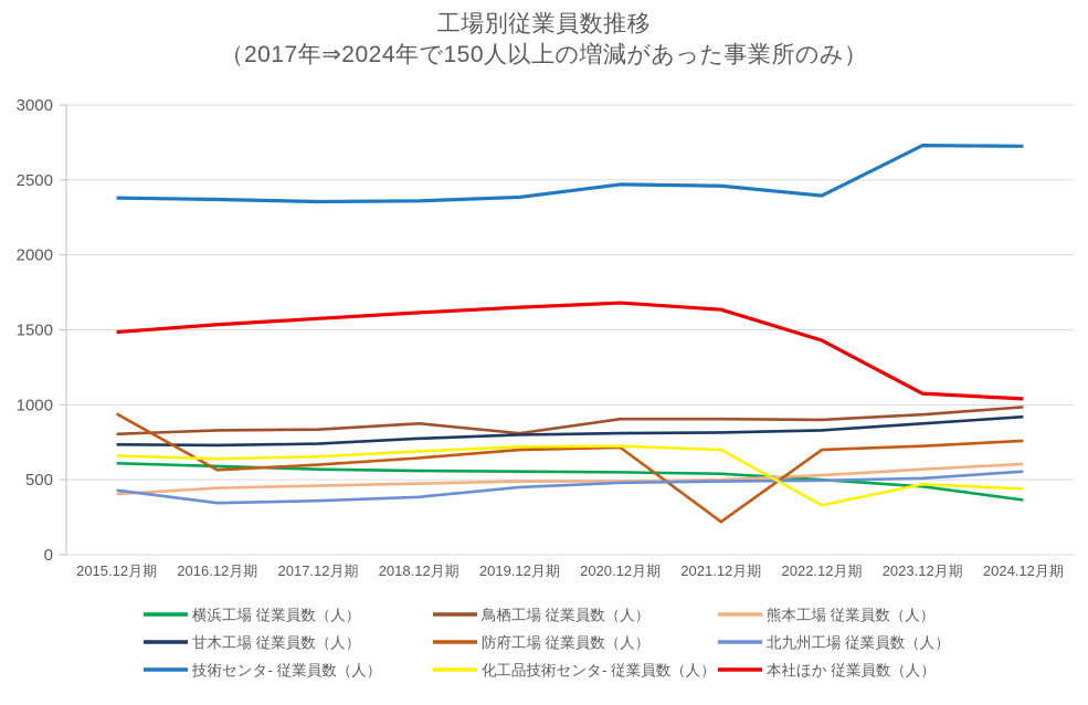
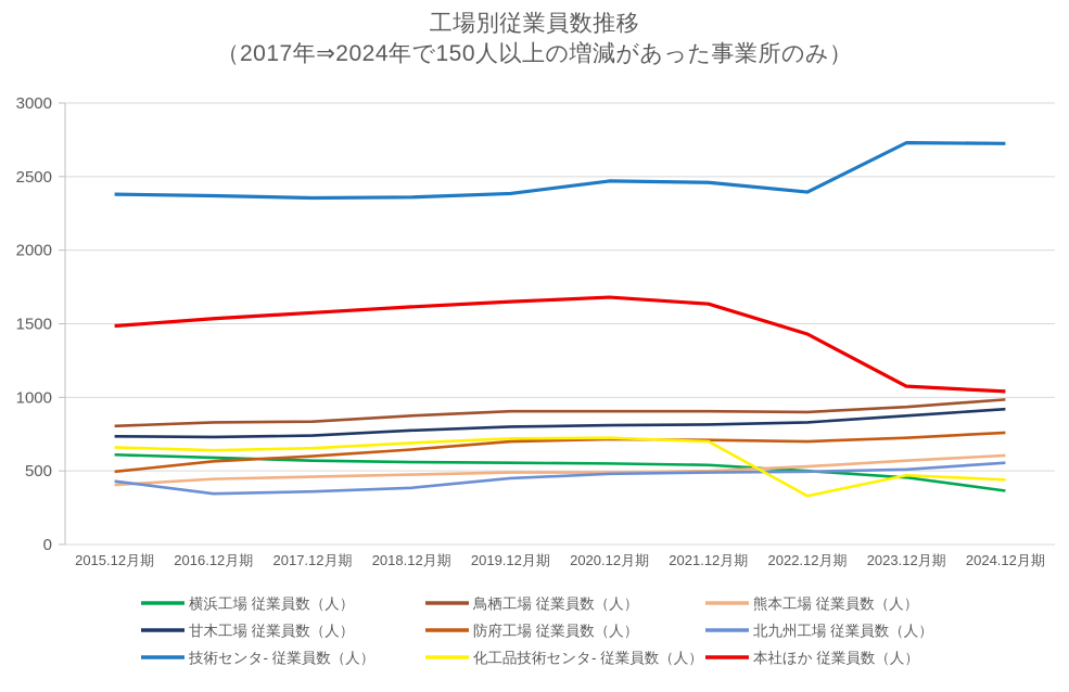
防府工場 従業員数（人）/2015.12月期: 940 -> 500
鳥栖工場 従業員数（人）/2019.12月期: 810 -> 900
防府工場 従業員数（人）/2021.12月期: 220 -> 710
